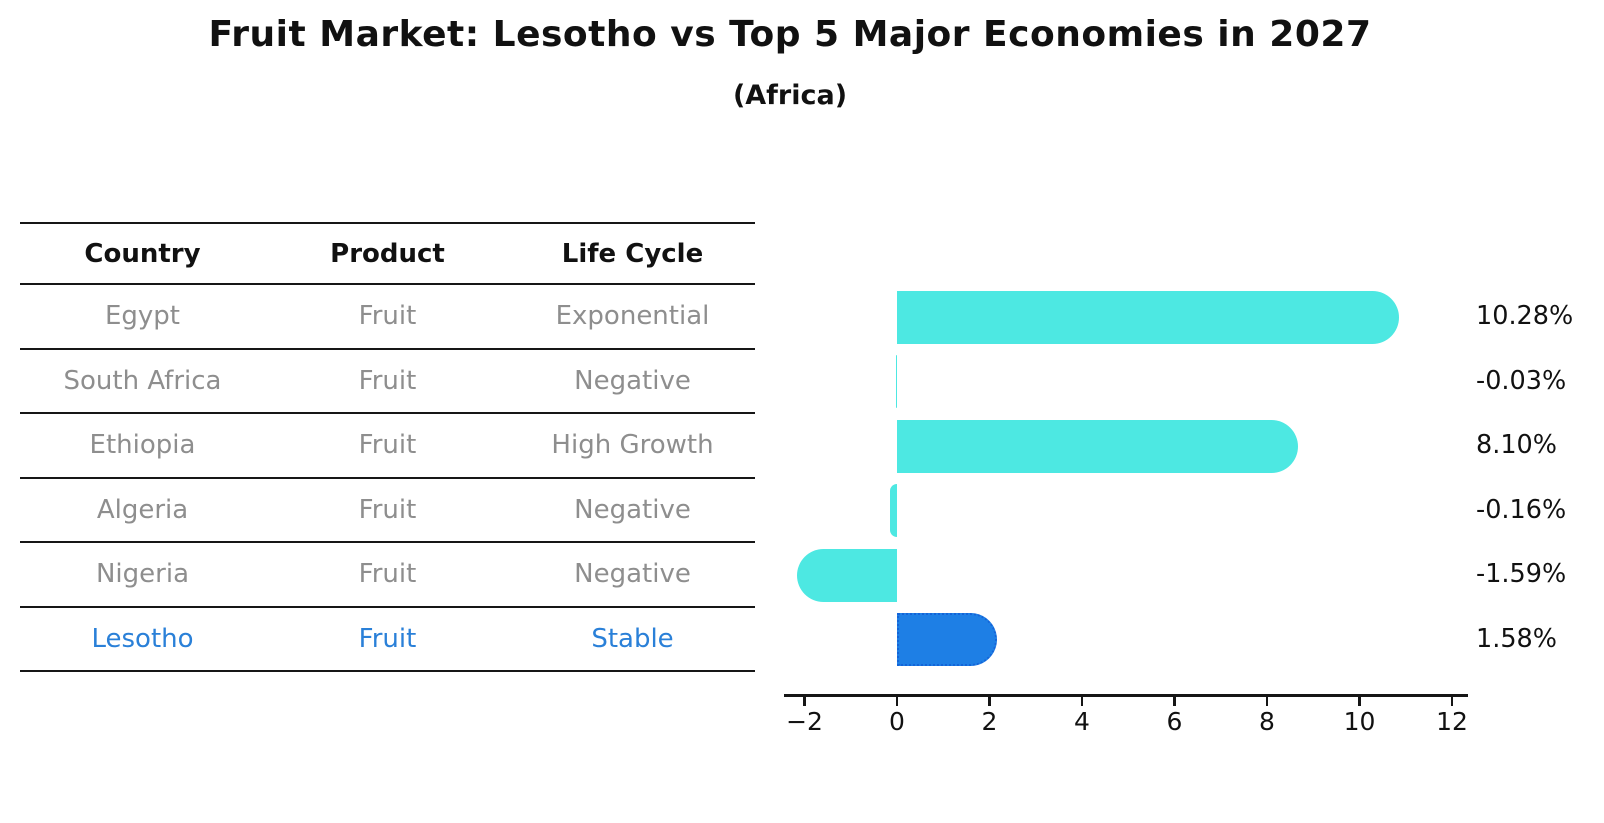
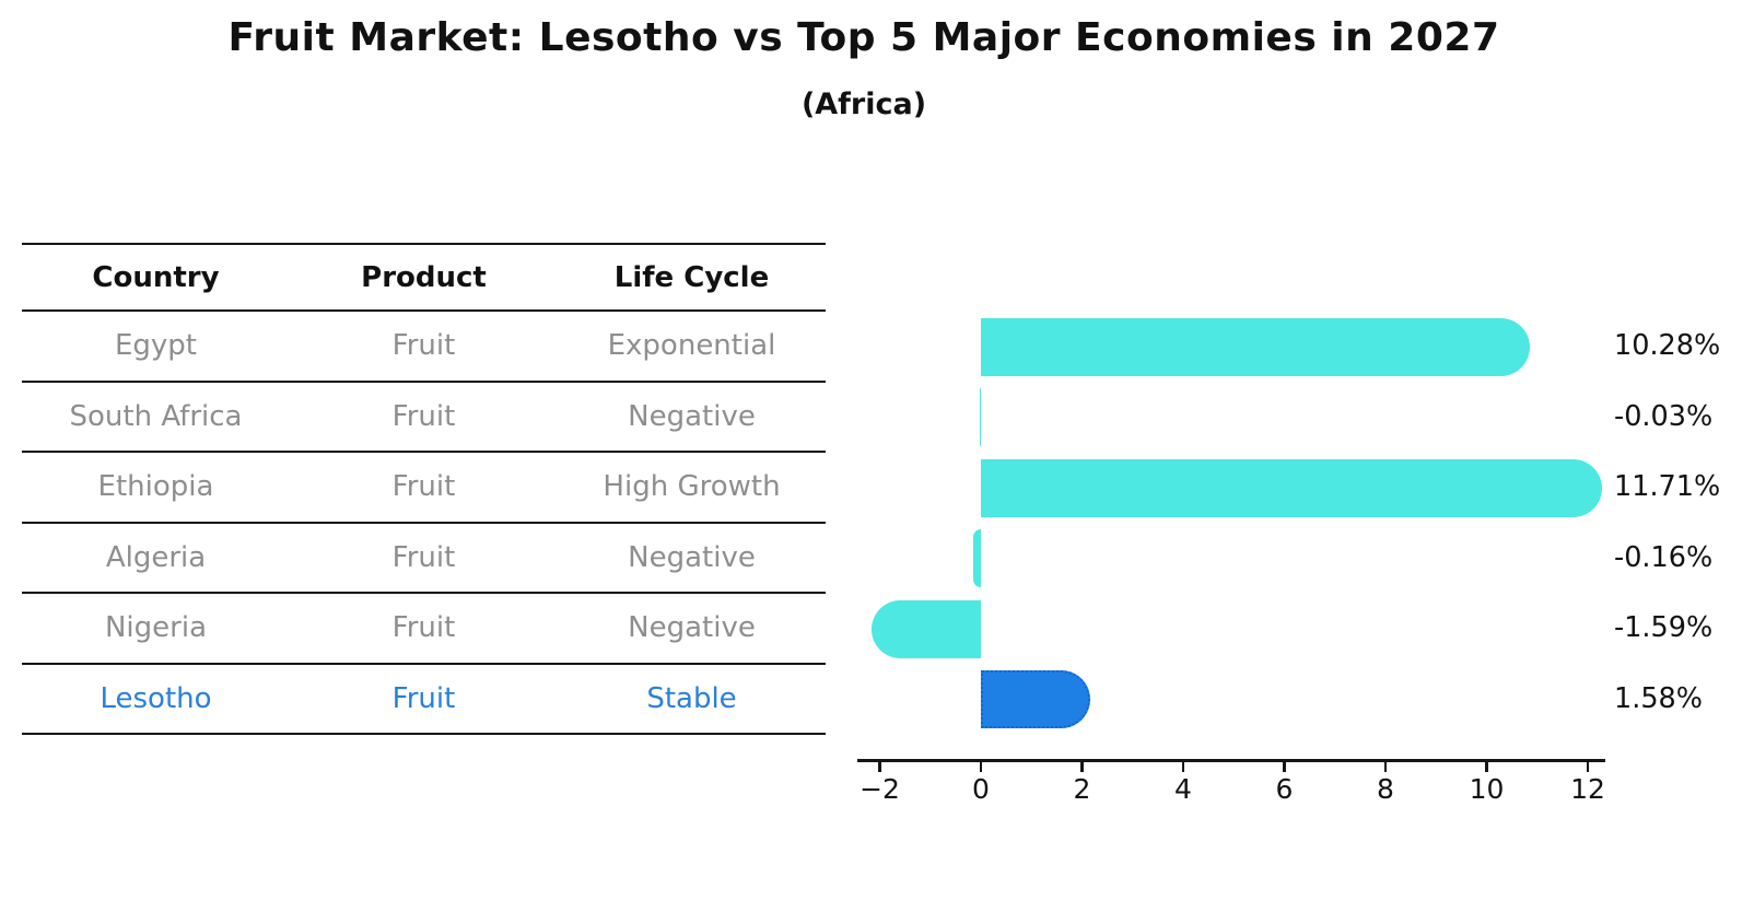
Ethiopia: 8.10% -> 11.71%
